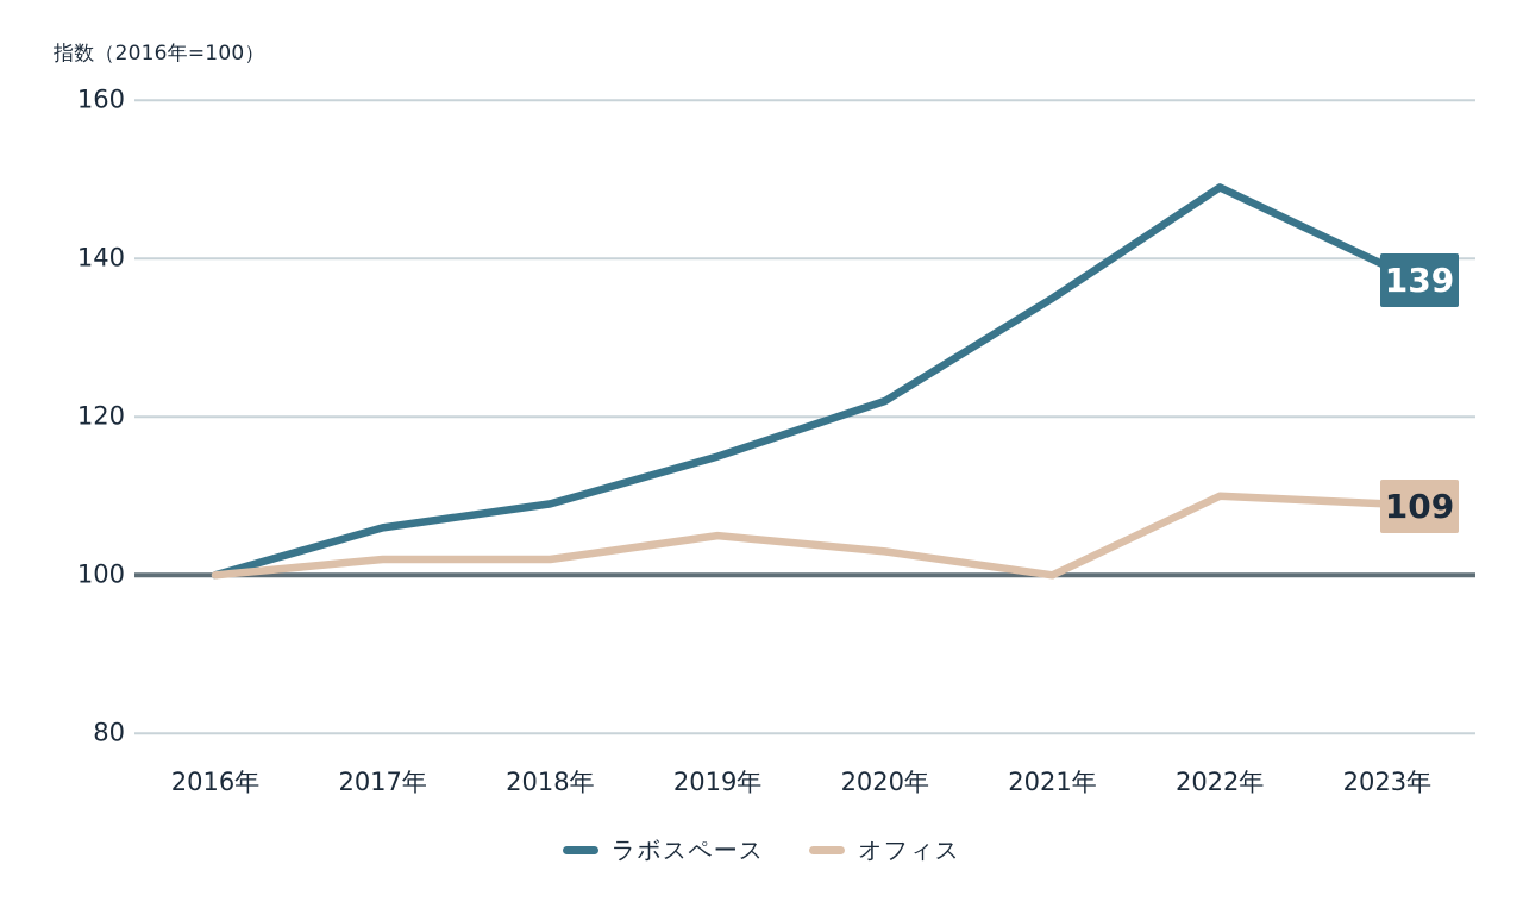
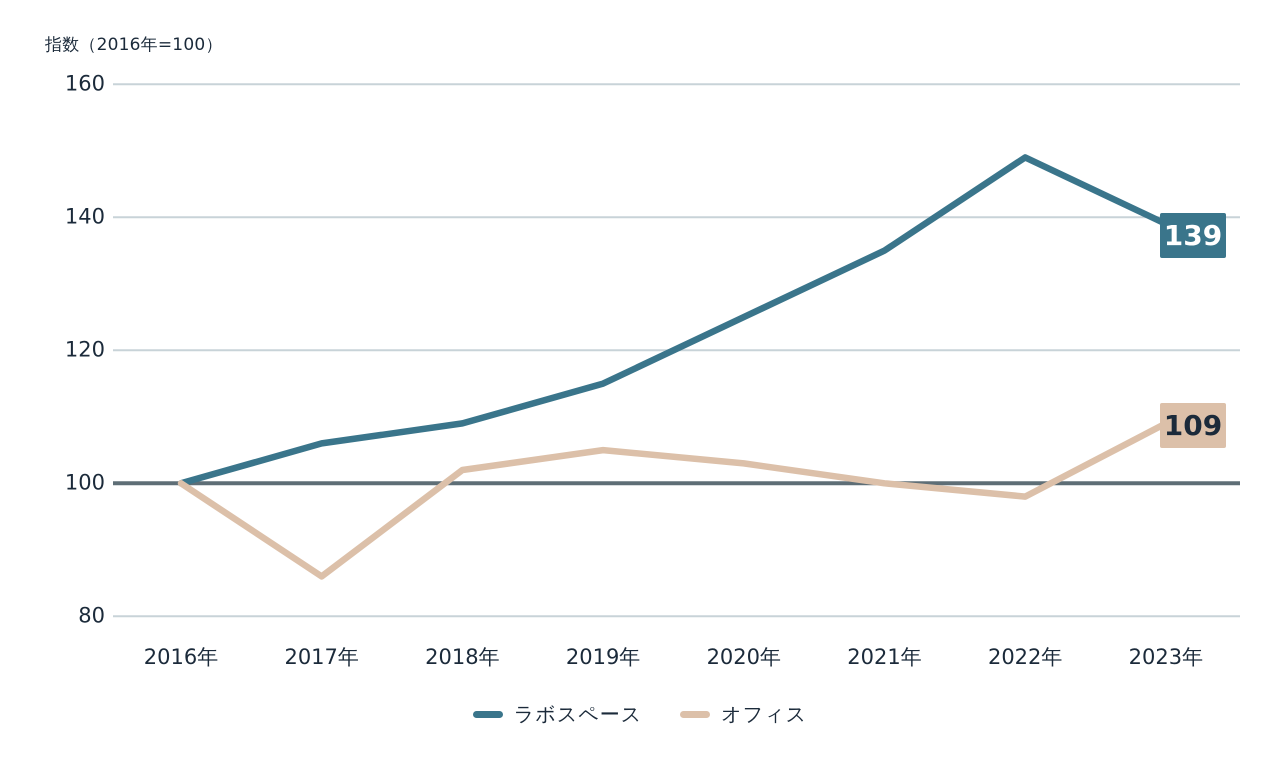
オフィス/2017年: 102 -> 86
ラボスペース/2020年: 122 -> 125
オフィス/2022年: 110 -> 98
